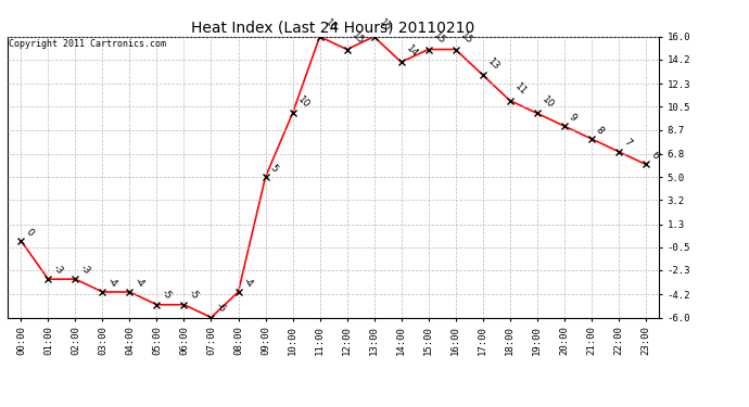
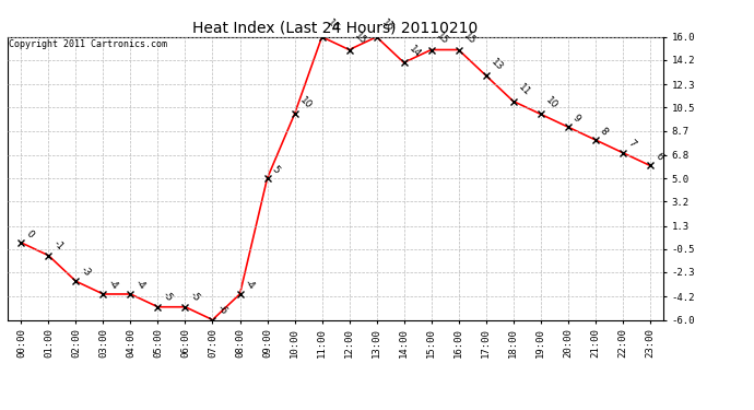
01:00: -3 -> -1
